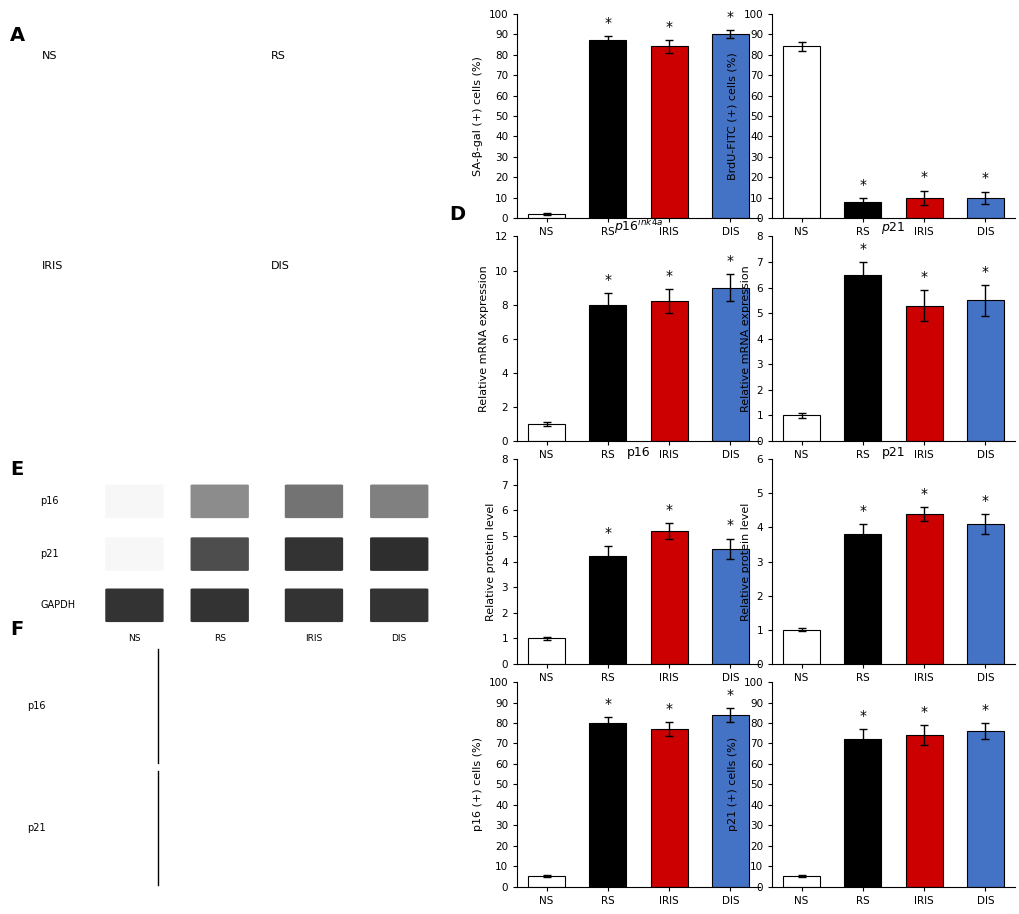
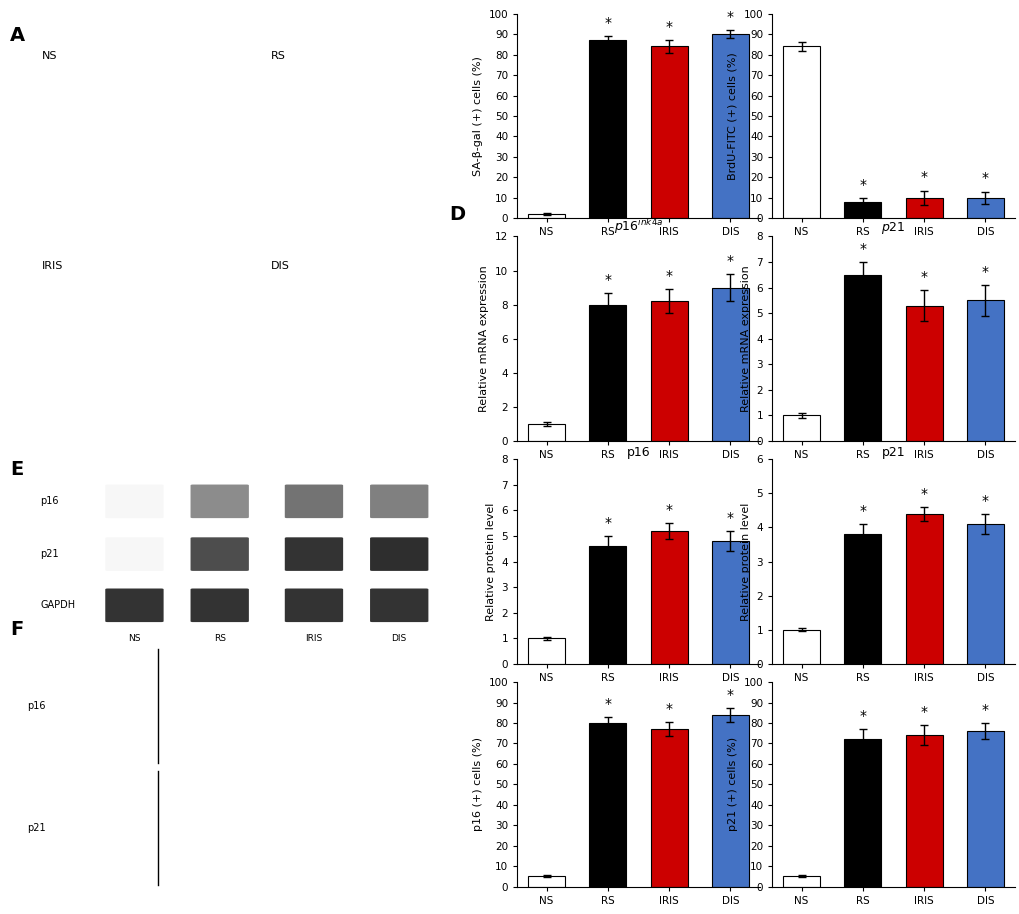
p16/RS: 4.2 -> 4.6
p16/DIS: 4.5 -> 4.8
